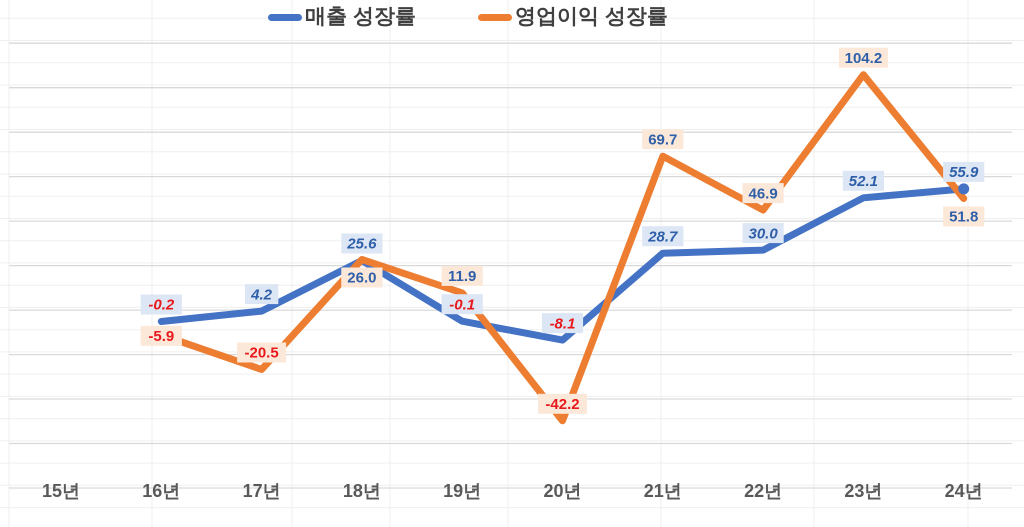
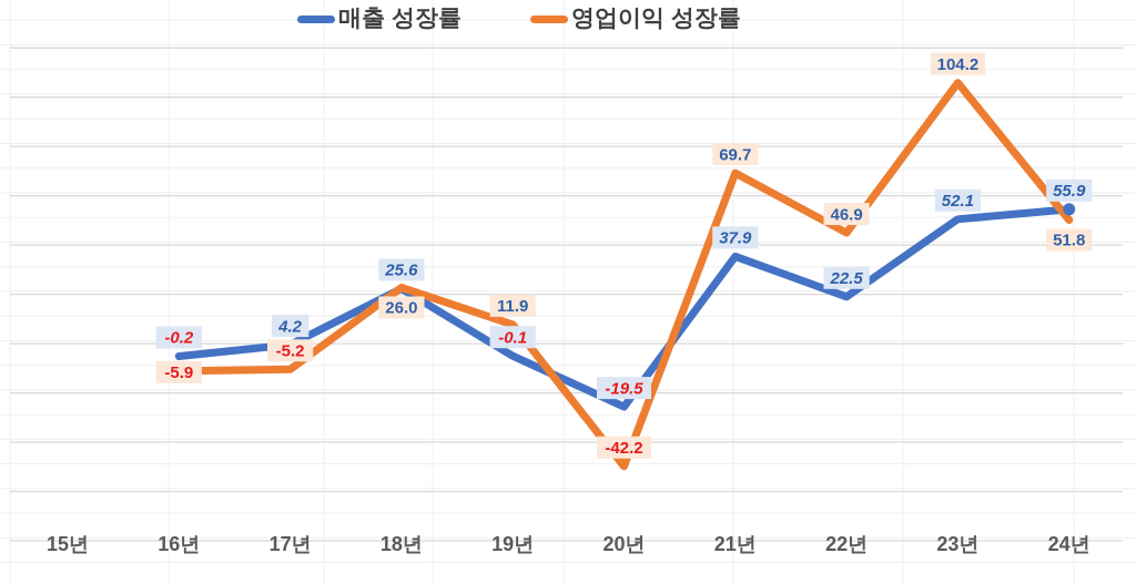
영업이익 성장률/17년: -20.5 -> -5.2
매출 성장률/20년: -8.1 -> -19.5
매출 성장률/21년: 28.7 -> 37.9
매출 성장률/22년: 30.0 -> 22.5
